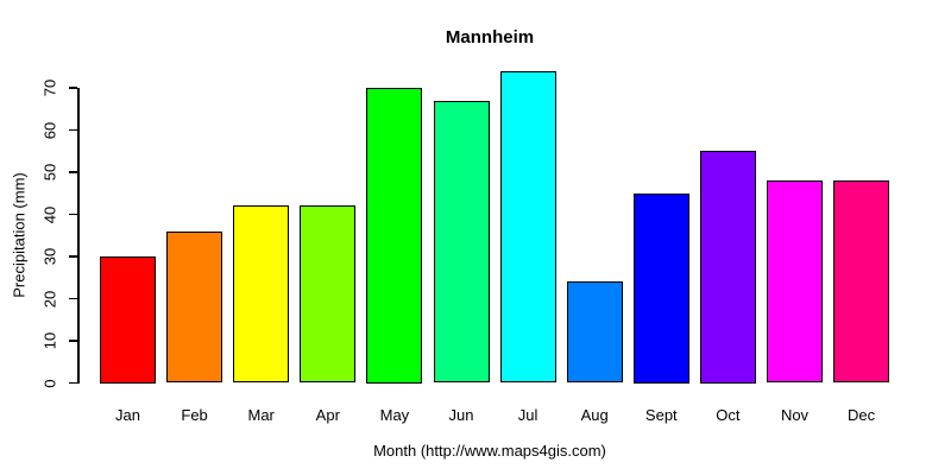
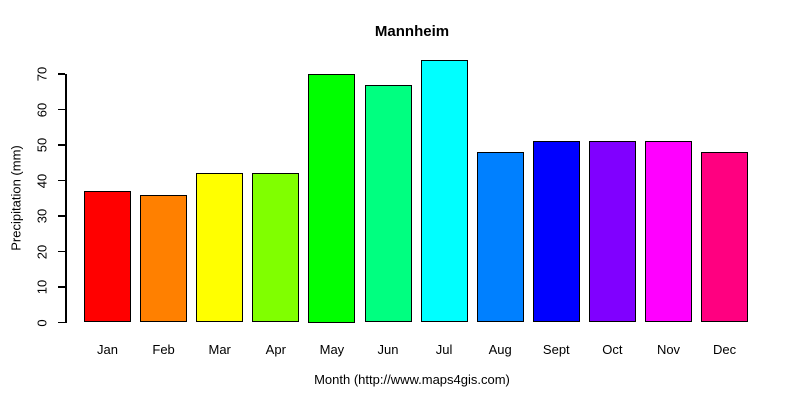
Jan: 30 -> 37
Aug: 24 -> 48
Sept: 45 -> 51
Oct: 55 -> 51
Nov: 48 -> 51
